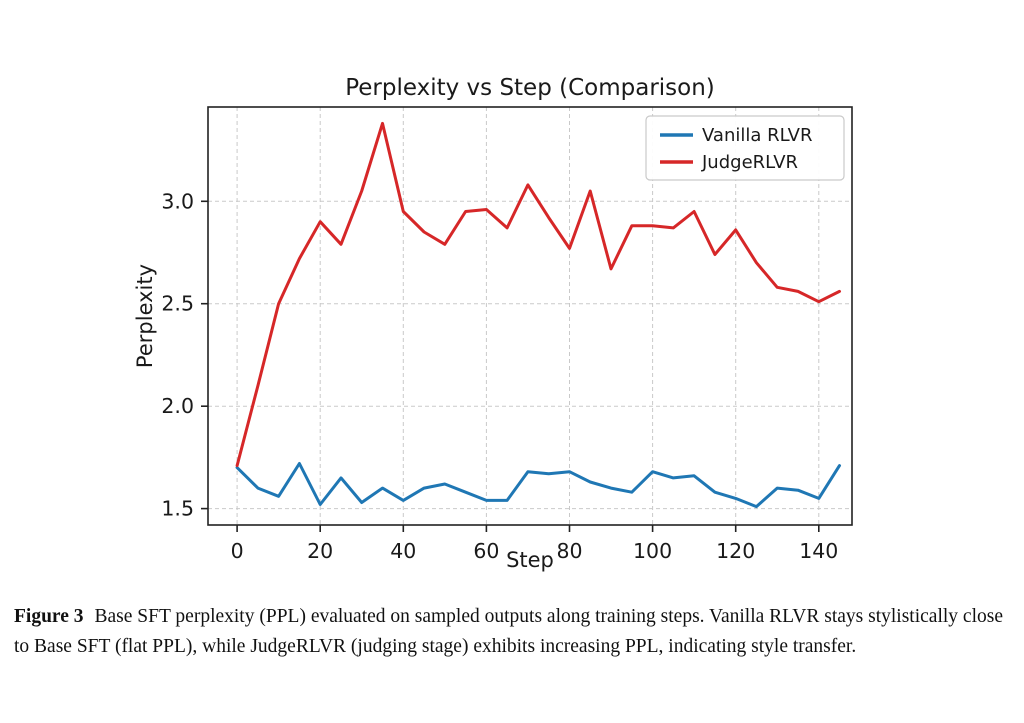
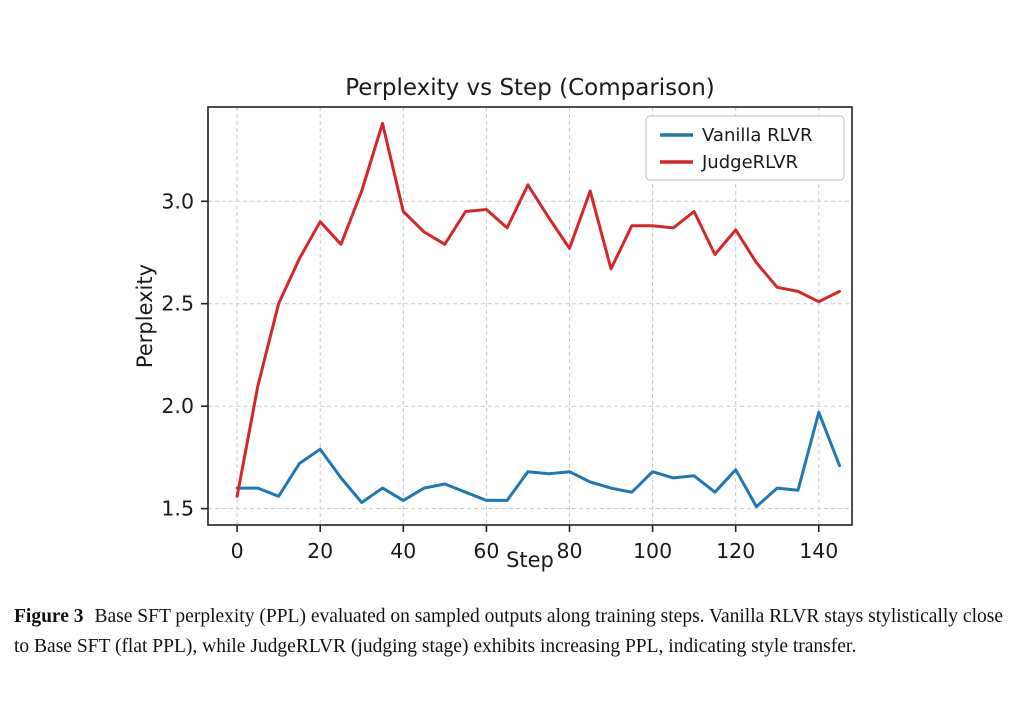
Vanilla RLVR/0: 1.70 -> 1.60
JudgeRLVR/0: 1.71 -> 1.56
Vanilla RLVR/20: 1.52 -> 1.79
Vanilla RLVR/120: 1.55 -> 1.69
Vanilla RLVR/140: 1.55 -> 1.97
